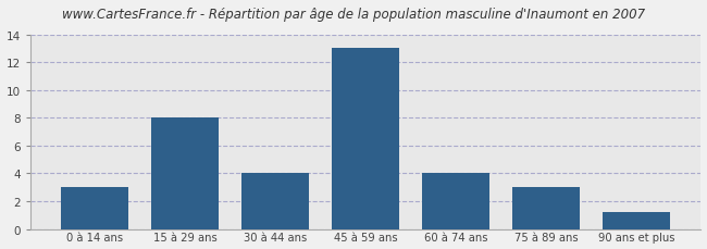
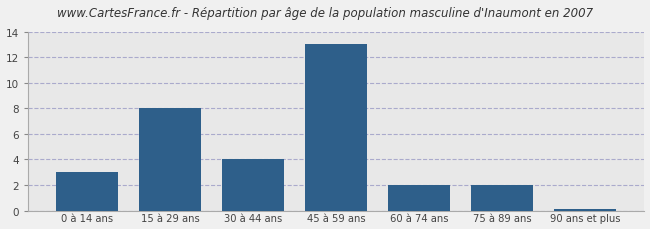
60 à 74 ans: 4.0 -> 2.0
75 à 89 ans: 3.0 -> 2.0
90 ans et plus: 1.2 -> 0.1
